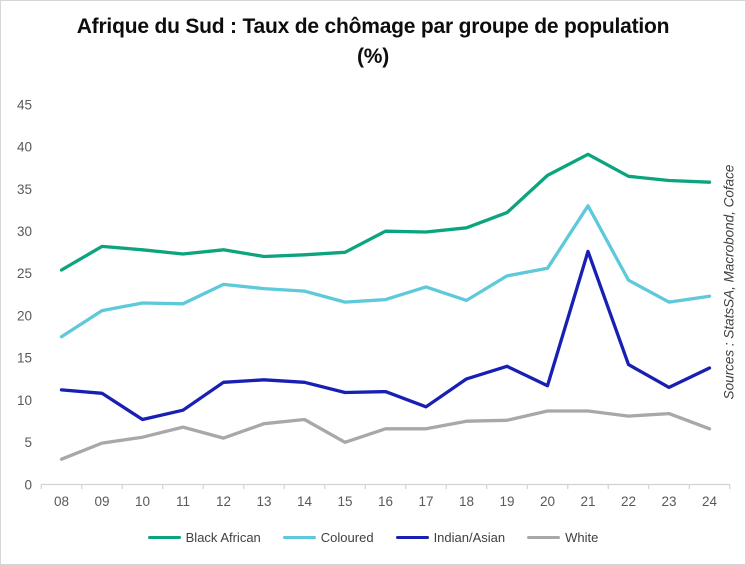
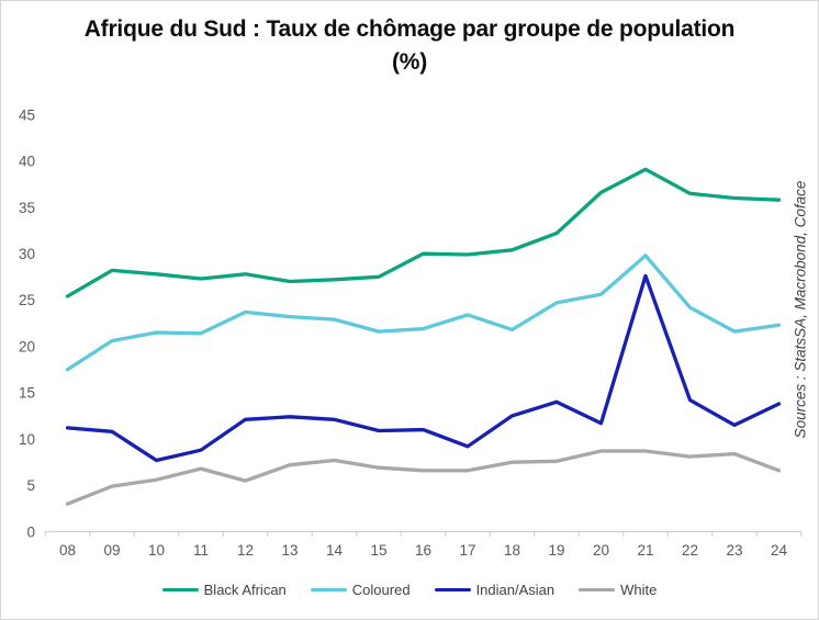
White/15: 5 -> 7
Coloured/21: 33 -> 30
